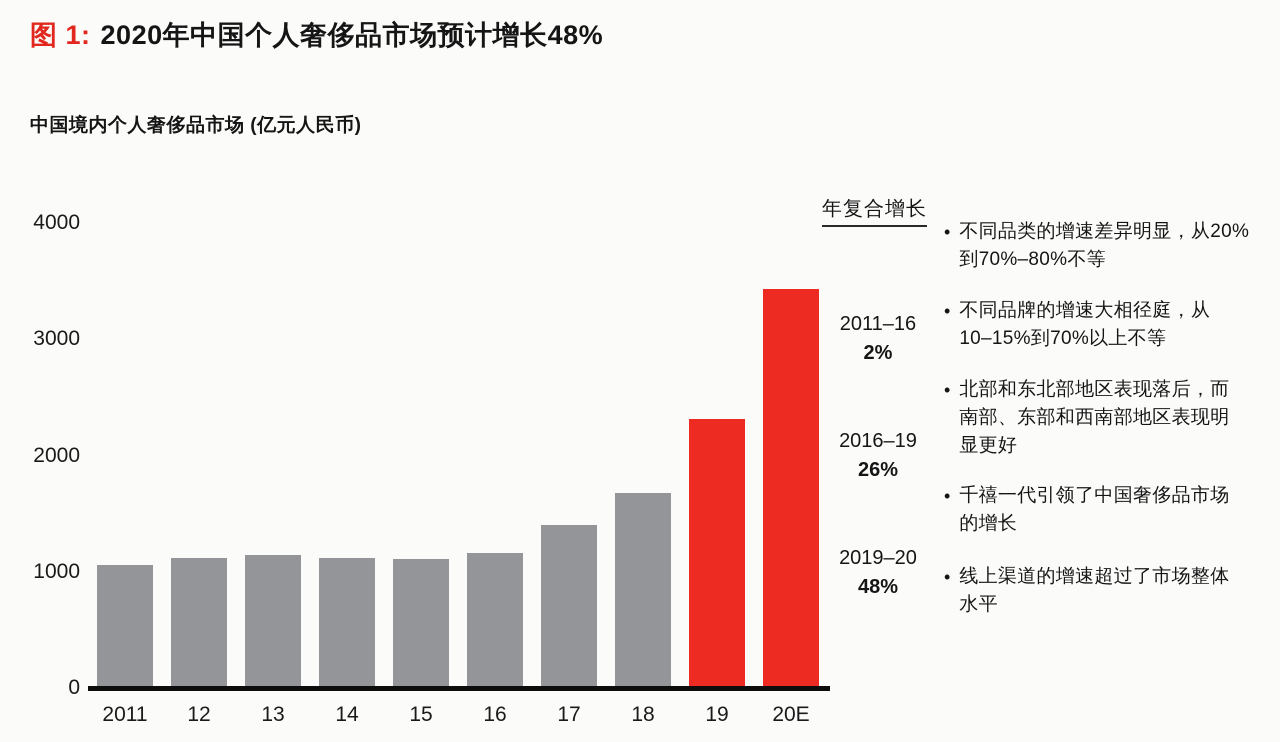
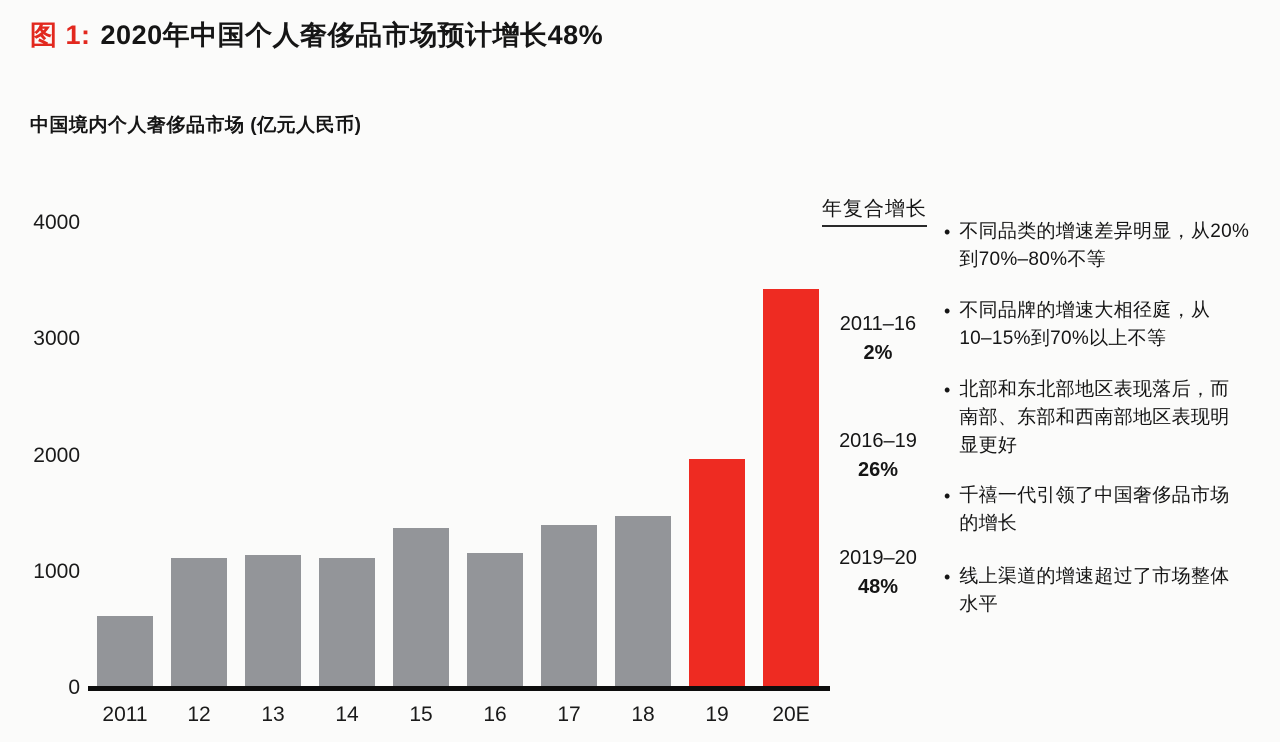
2011: 1060 -> 620
15: 1110 -> 1380
18: 1680 -> 1480
19: 2310 -> 1970
